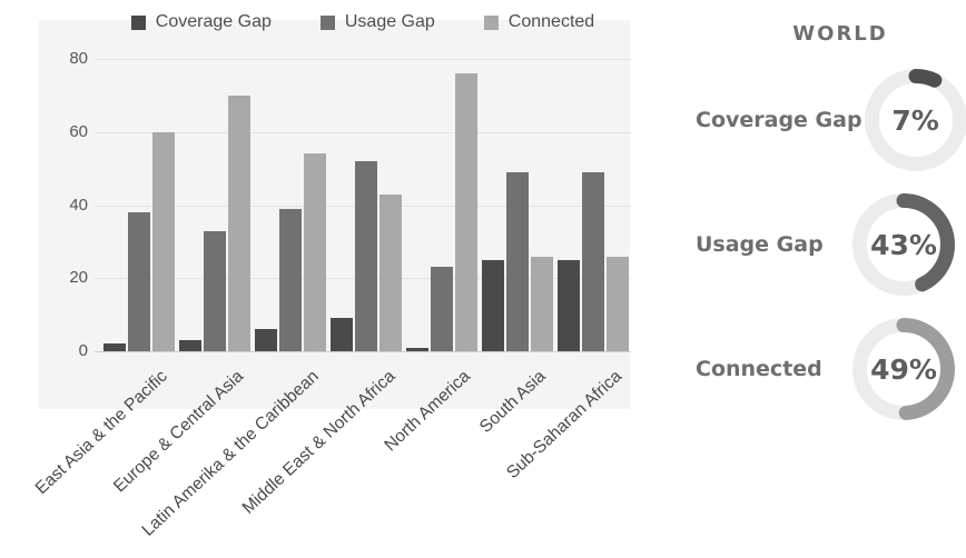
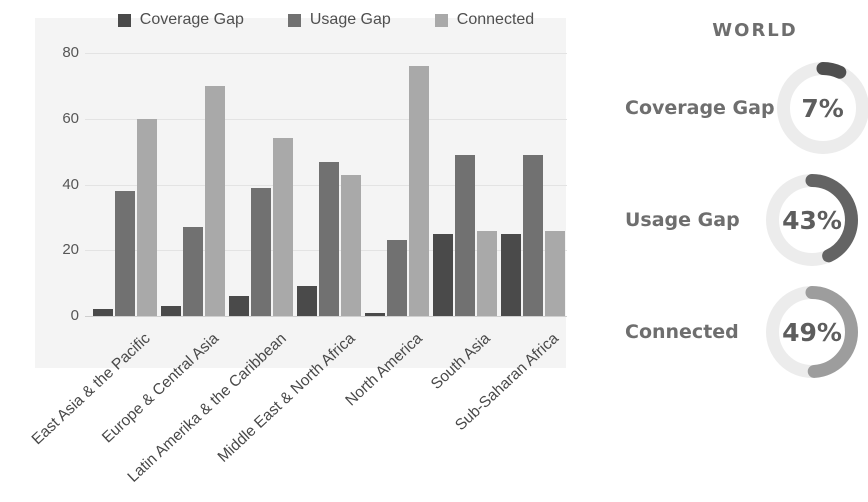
Usage Gap/Europe & Central Asia: 33 -> 27
Usage Gap/Middle East & North Africa: 52 -> 47
